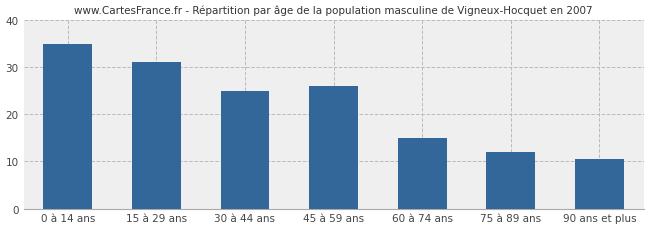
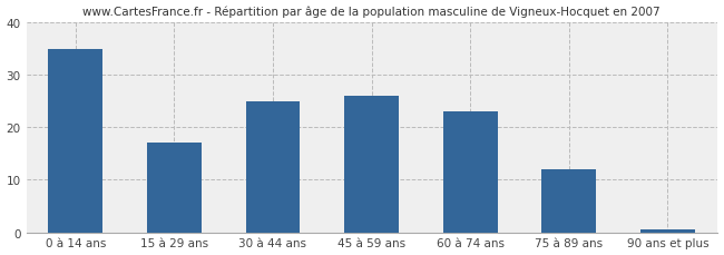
15 à 29 ans: 31.0 -> 17.0
60 à 74 ans: 15.0 -> 23.0
90 ans et plus: 10.5 -> 0.5
